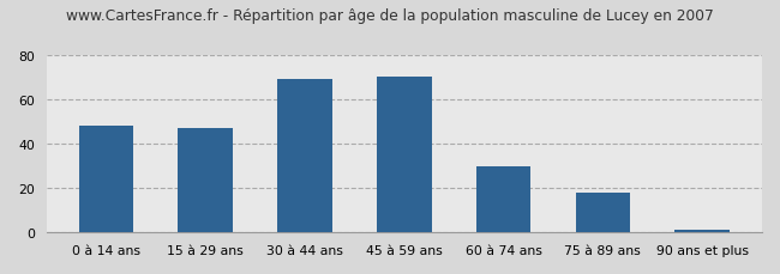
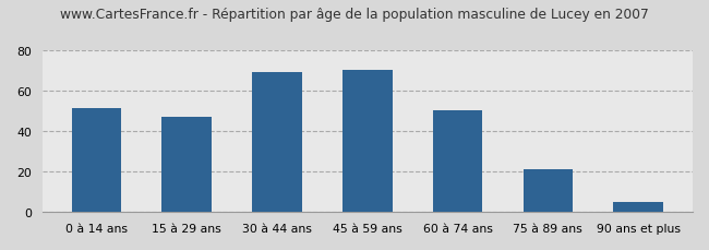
0 à 14 ans: 48 -> 51
60 à 74 ans: 30 -> 50
75 à 89 ans: 18 -> 21
90 ans et plus: 1 -> 5
